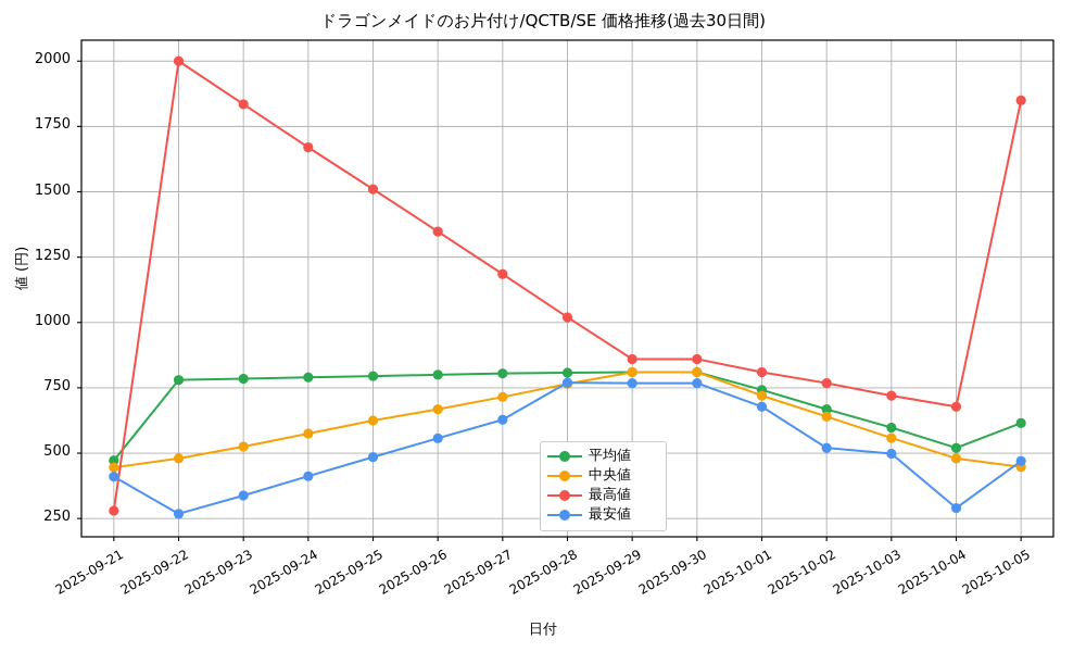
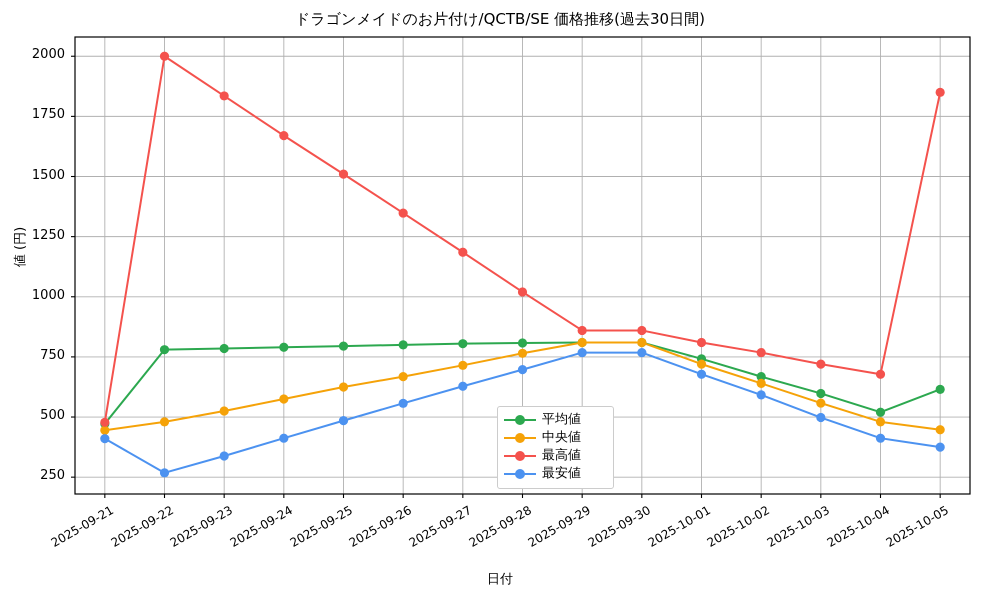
最高値/2025-09-21: 280 -> 480
最安値/2025-09-28: 770 -> 700
最安値/2025-10-02: 520 -> 590
最安値/2025-10-04: 290 -> 410
最安値/2025-10-05: 470 -> 380
